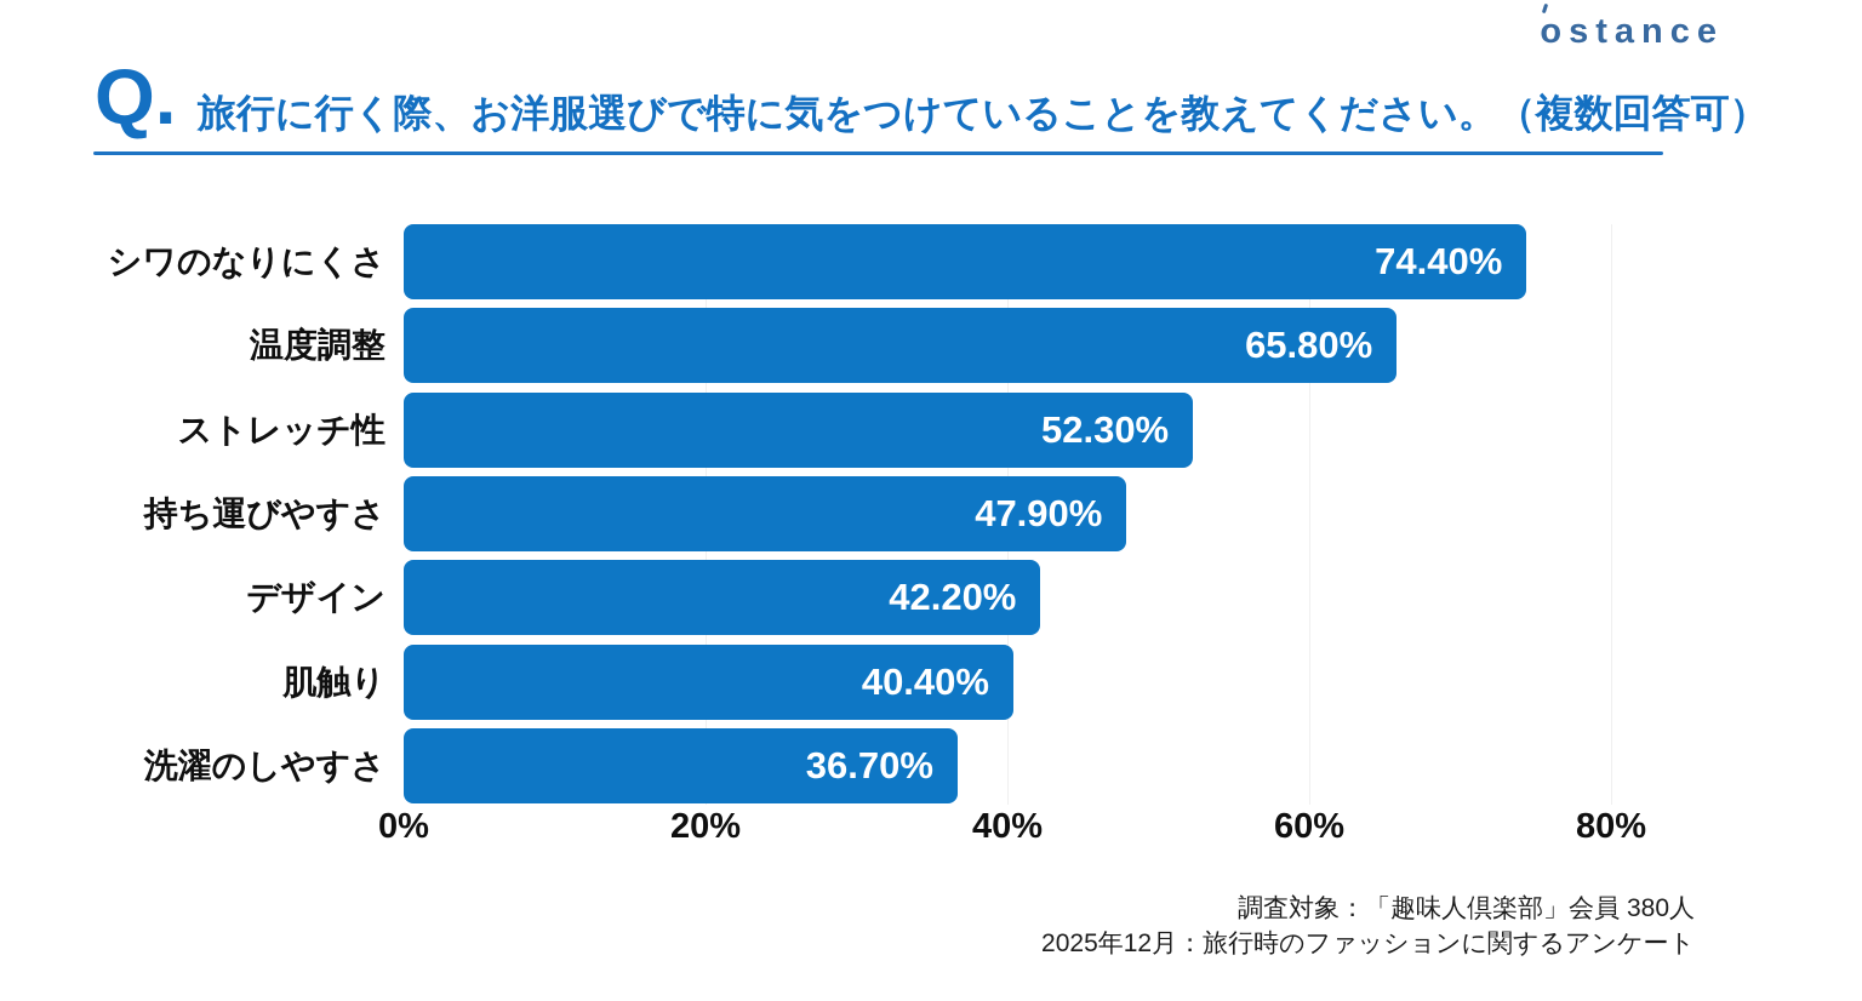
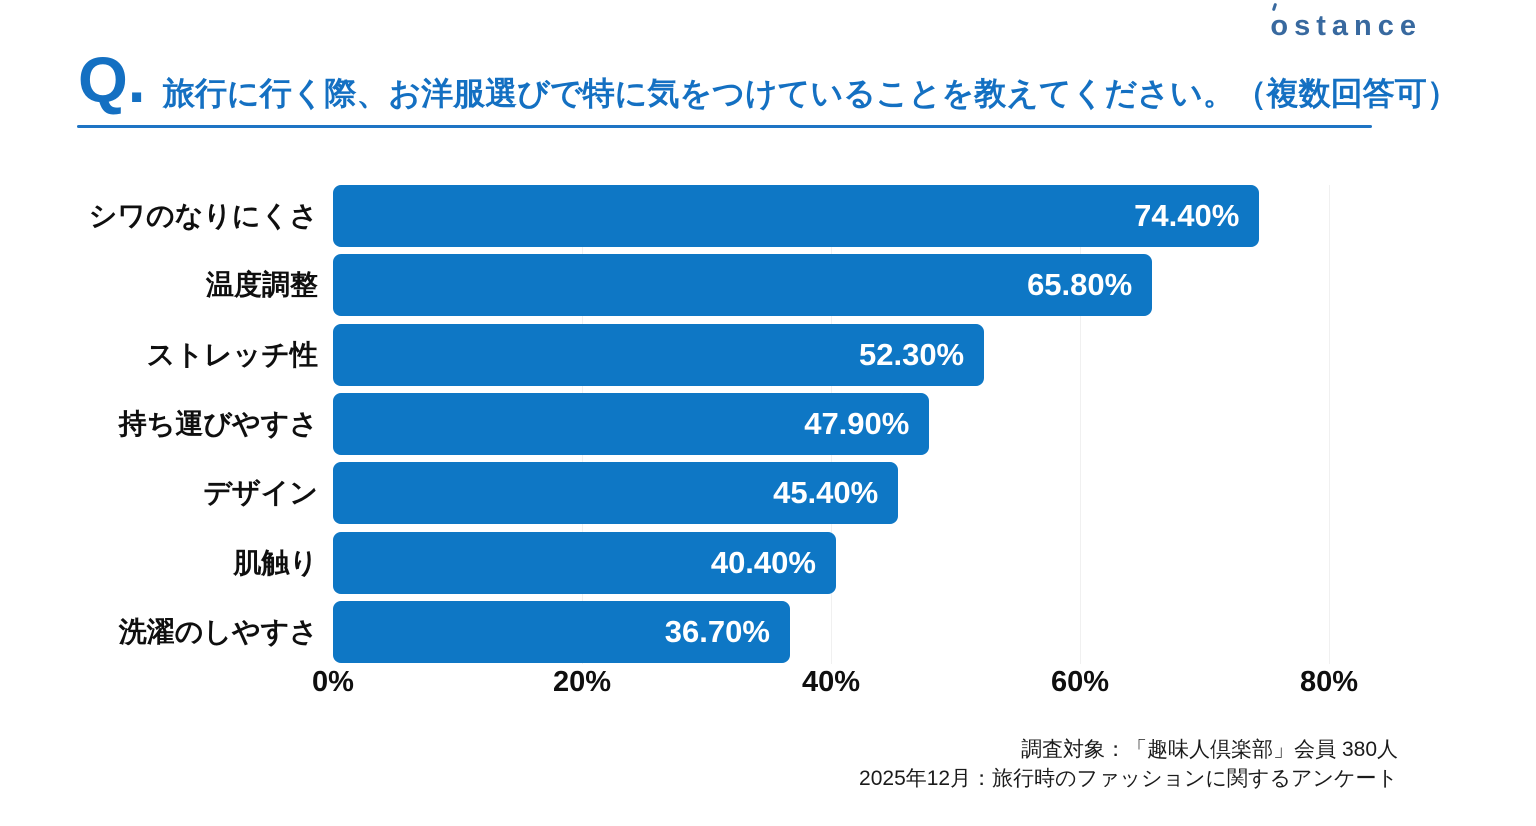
デザイン: 42.20% -> 45.40%
